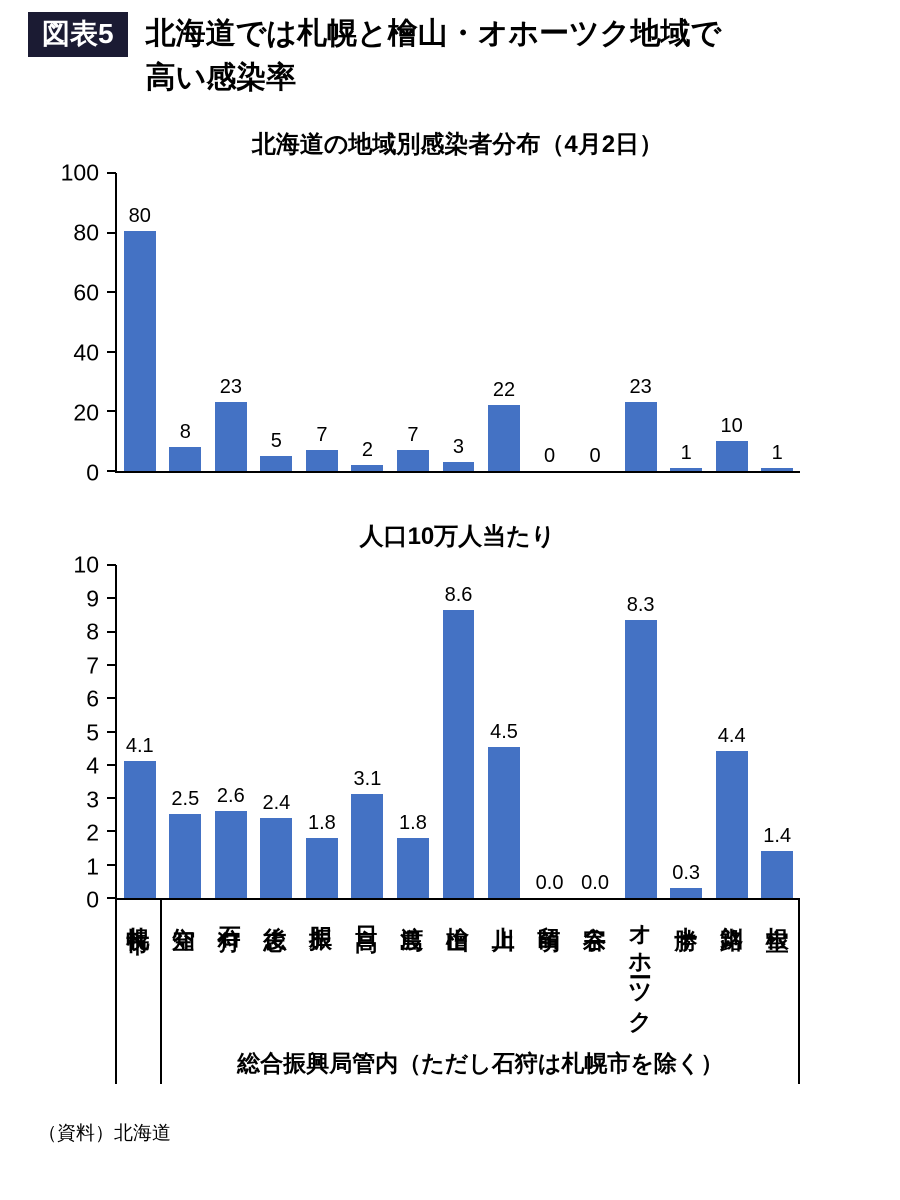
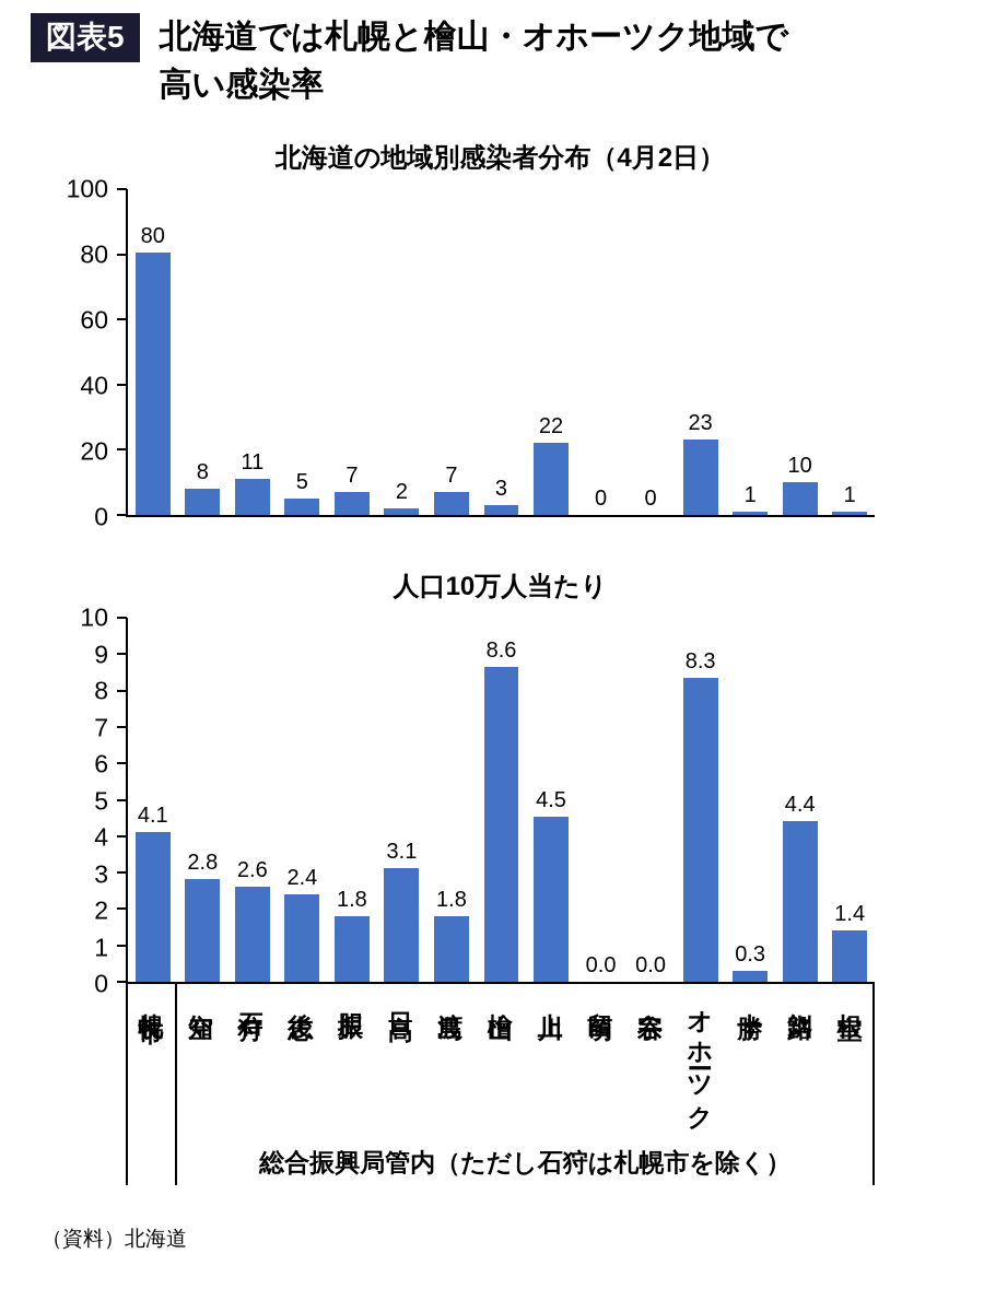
北海道の地域別感染者分布（4月2日）/石狩: 23 -> 11
人口10万人当たり/空知: 2.5 -> 2.8
